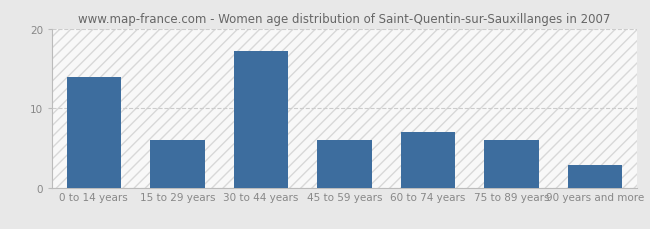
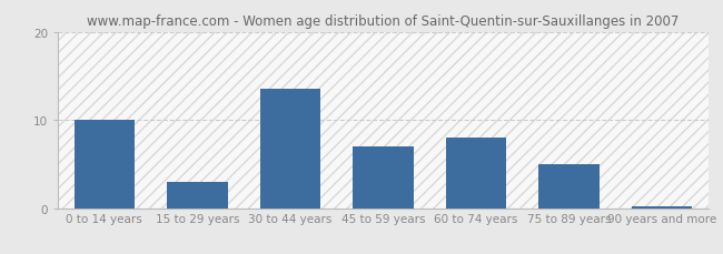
0 to 14 years: 14.0 -> 10.0
15 to 29 years: 6.0 -> 3.0
30 to 44 years: 17.2 -> 13.5
45 to 59 years: 6.0 -> 7.0
60 to 74 years: 7.0 -> 8.0
75 to 89 years: 6.0 -> 5.0
90 years and more: 2.8 -> 0.2
